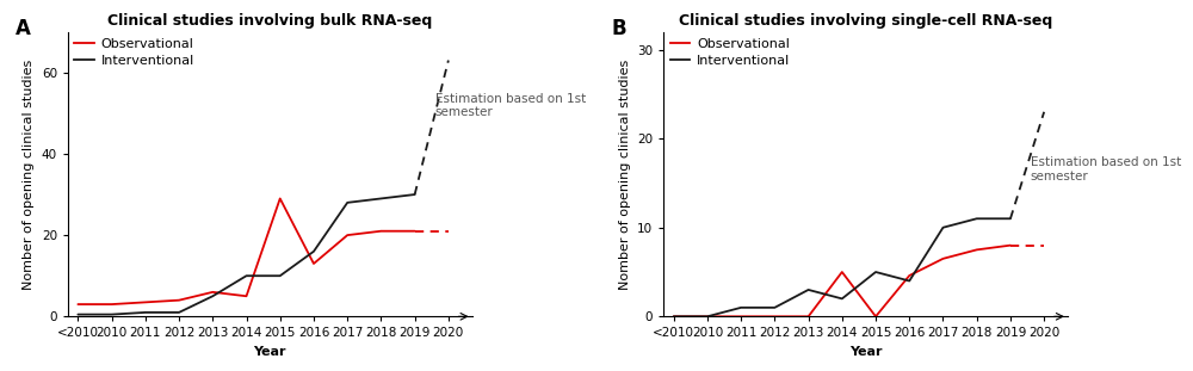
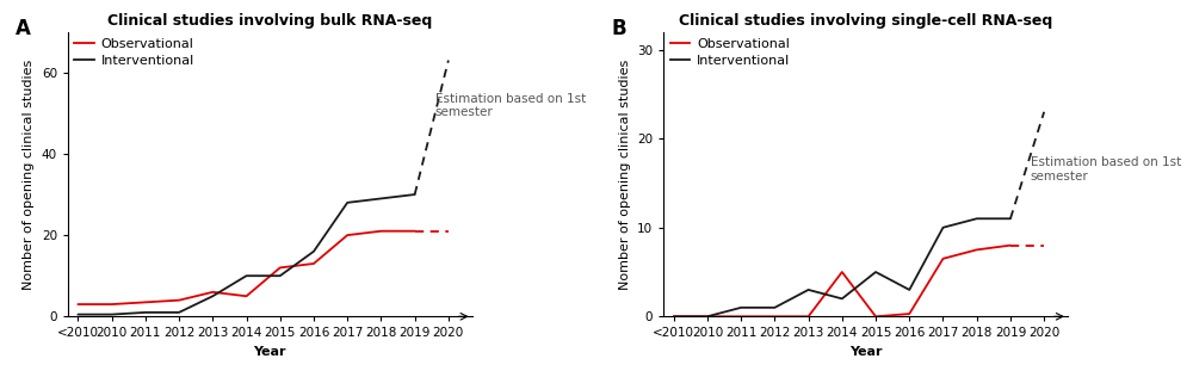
Clinical studies involving bulk RNA-seq/Observational/2015: 29.0 -> 12.0
Clinical studies involving single-cell RNA-seq/Observational/2016: 4.6 -> 0.3
Clinical studies involving single-cell RNA-seq/Interventional/2016: 4 -> 3
